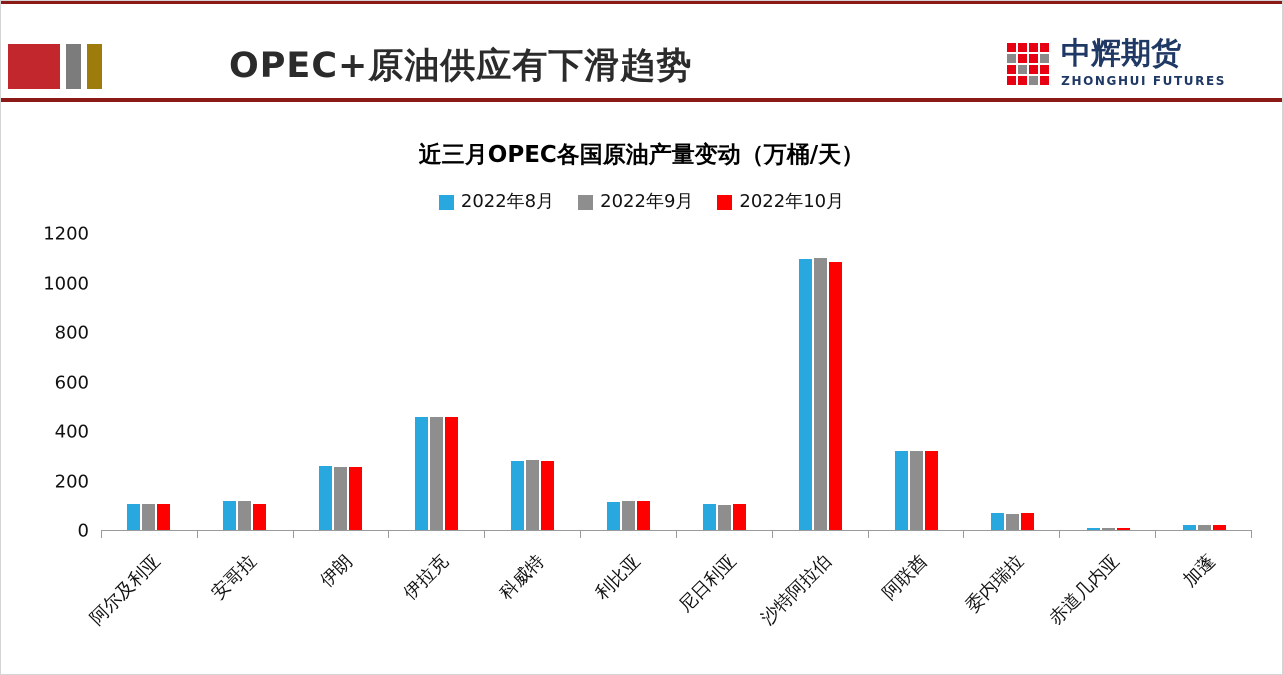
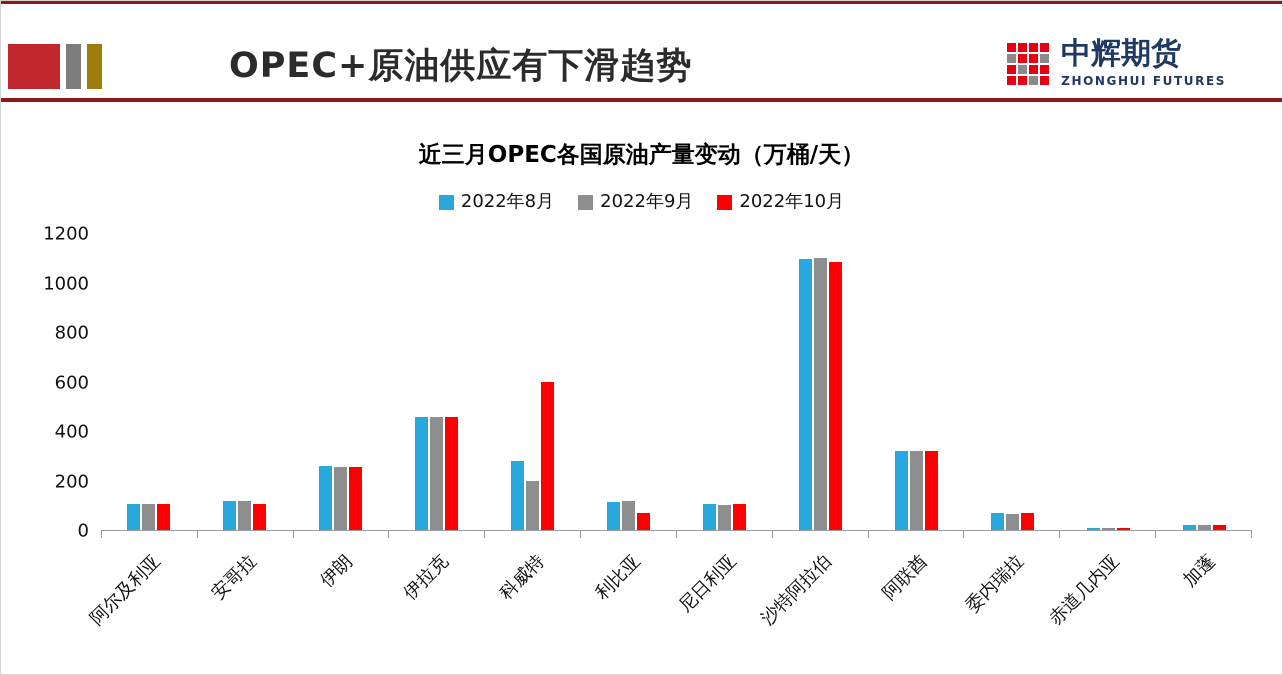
2022年9月/科威特: 280 -> 200
2022年10月/科威特: 280 -> 600
2022年10月/利比亚: 120 -> 70
